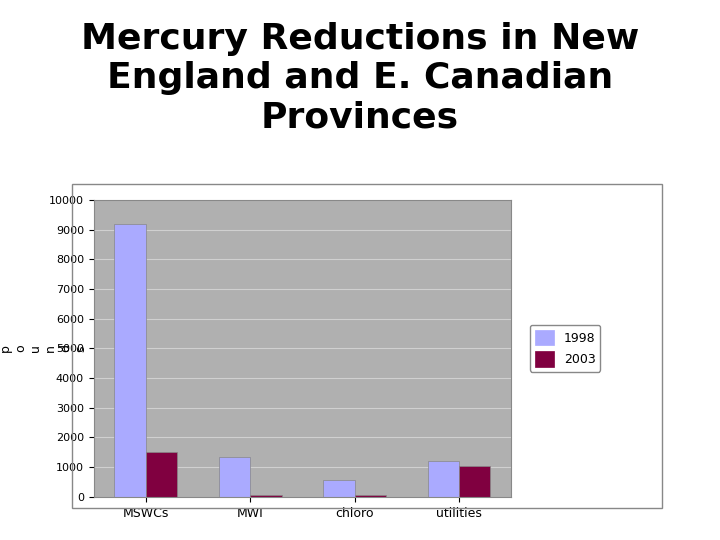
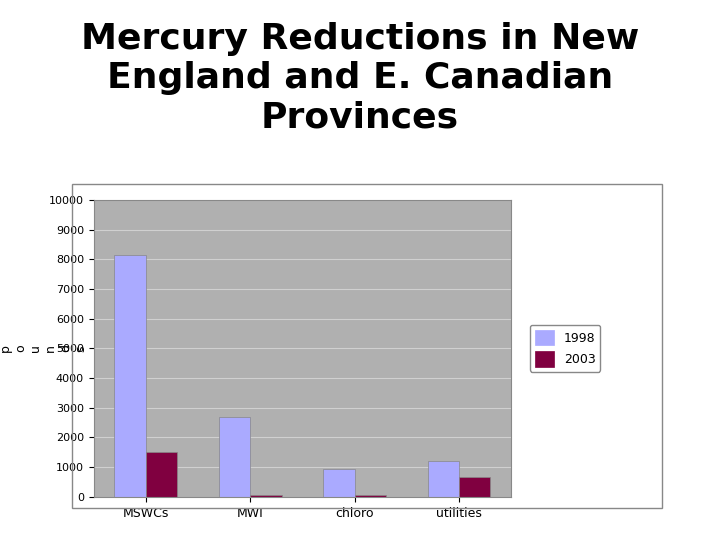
1998/MSWCs: 9200 -> 8150
1998/MWI: 1350 -> 2700
1998/chloro: 550 -> 950
2003/utilities: 1050 -> 650
